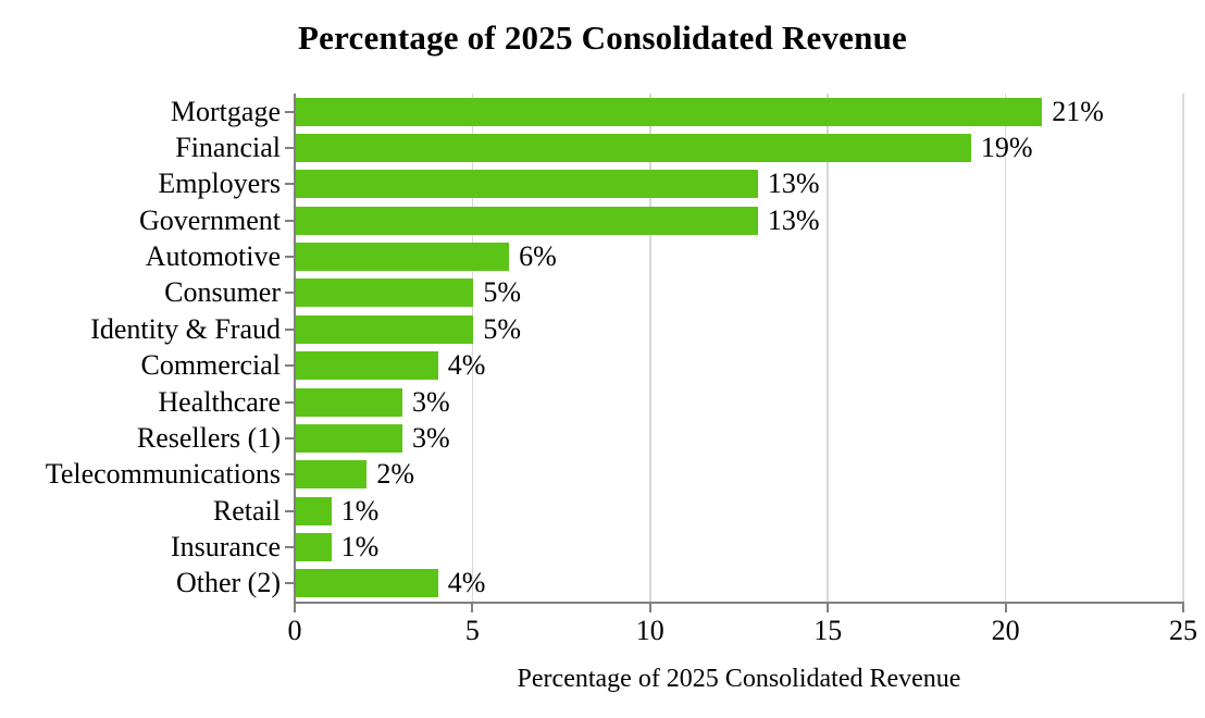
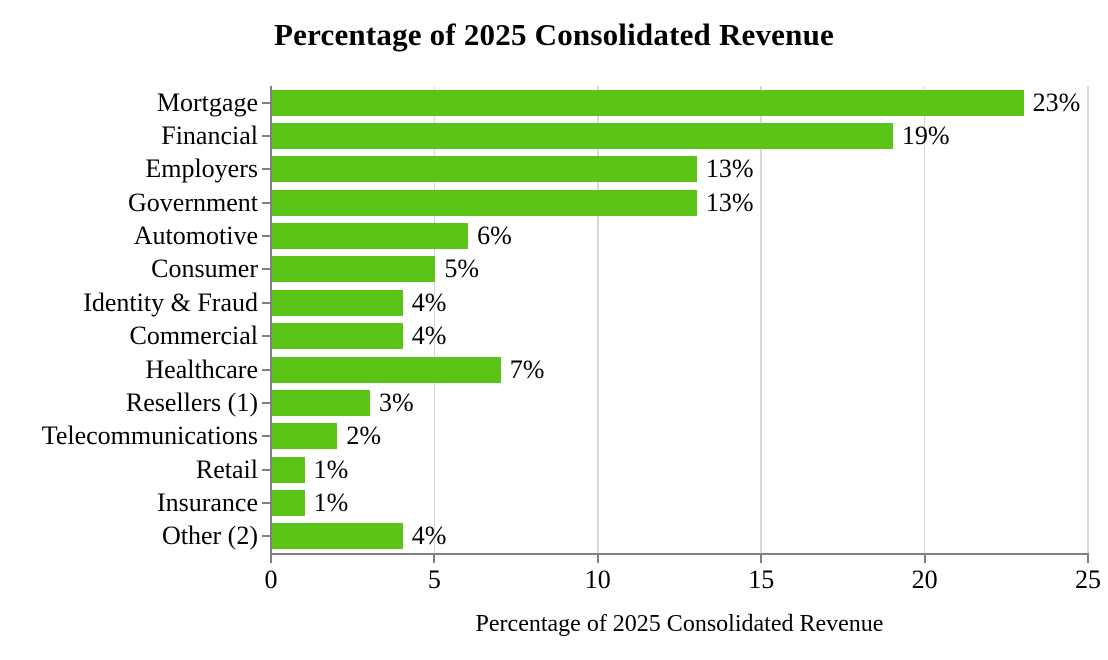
Mortgage: 21% -> 23%
Identity & Fraud: 5% -> 4%
Healthcare: 3% -> 7%
